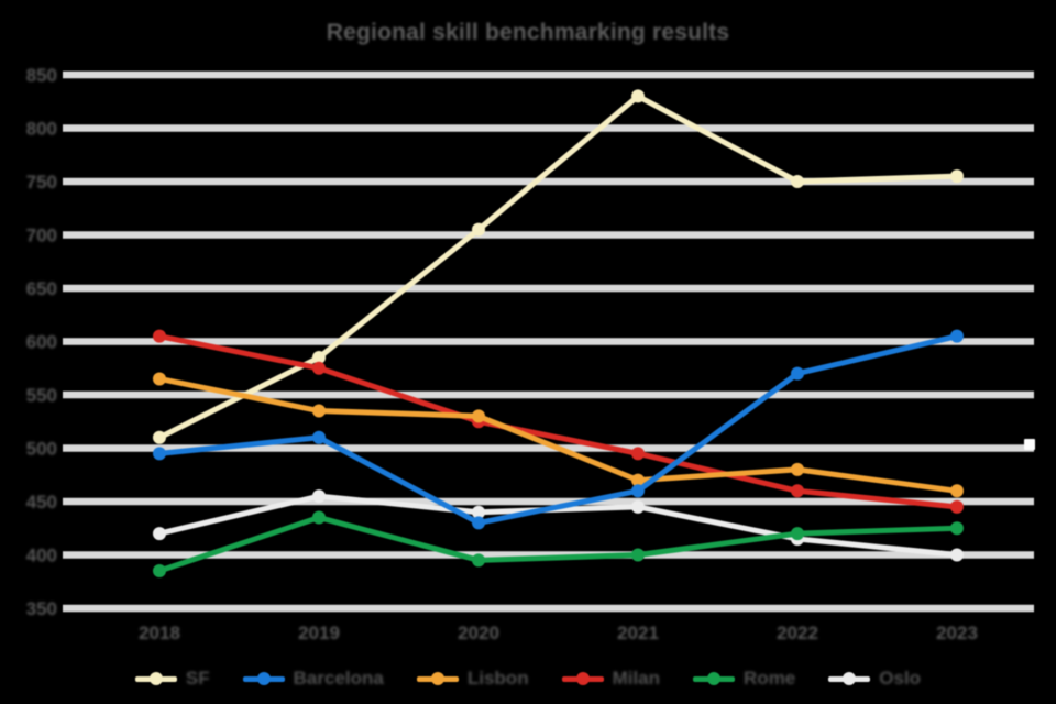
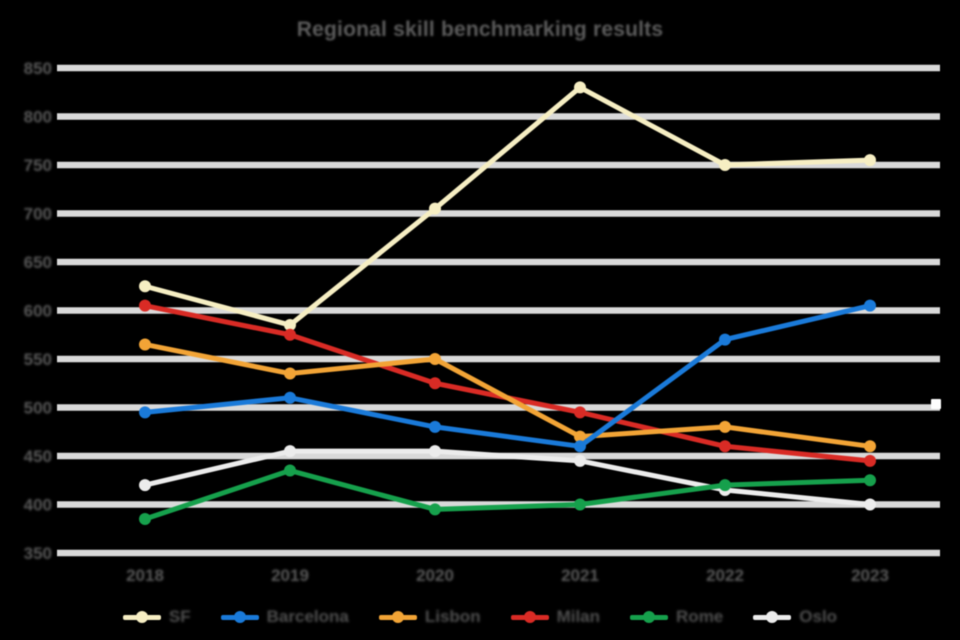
SF/2018: 510 -> 620
Barcelona/2020: 430 -> 480
Lisbon/2020: 530 -> 550
Oslo/2020: 440 -> 460
